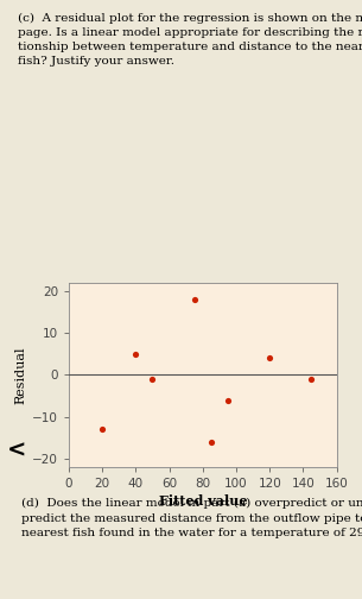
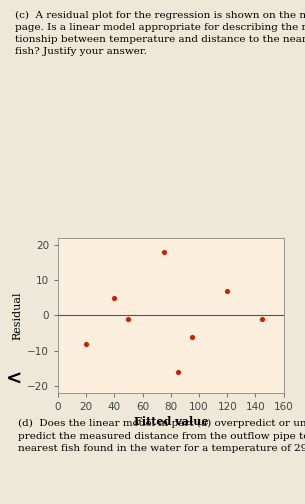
20: -13 -> -8
120: 4 -> 7
